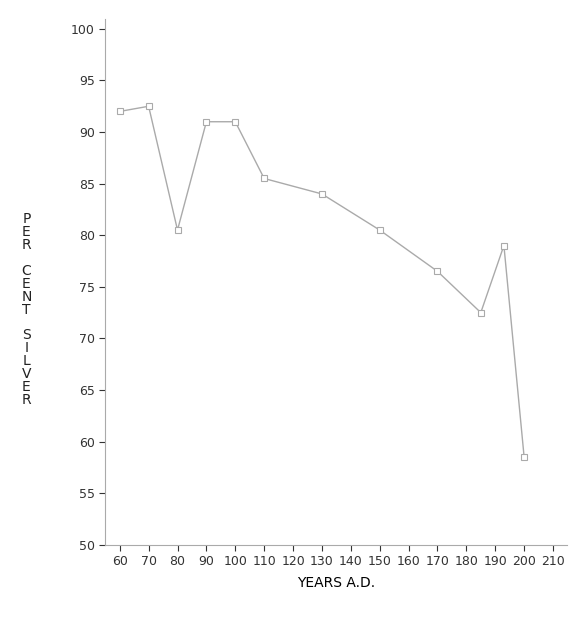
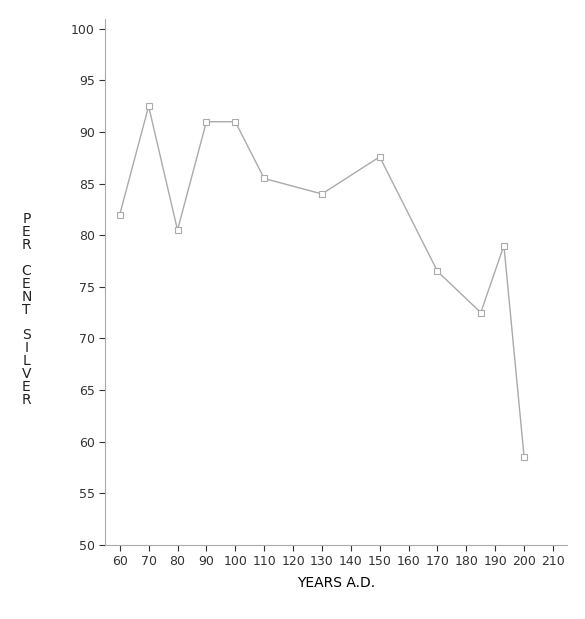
60: 92.0 -> 82.0
150: 80.5 -> 87.6
